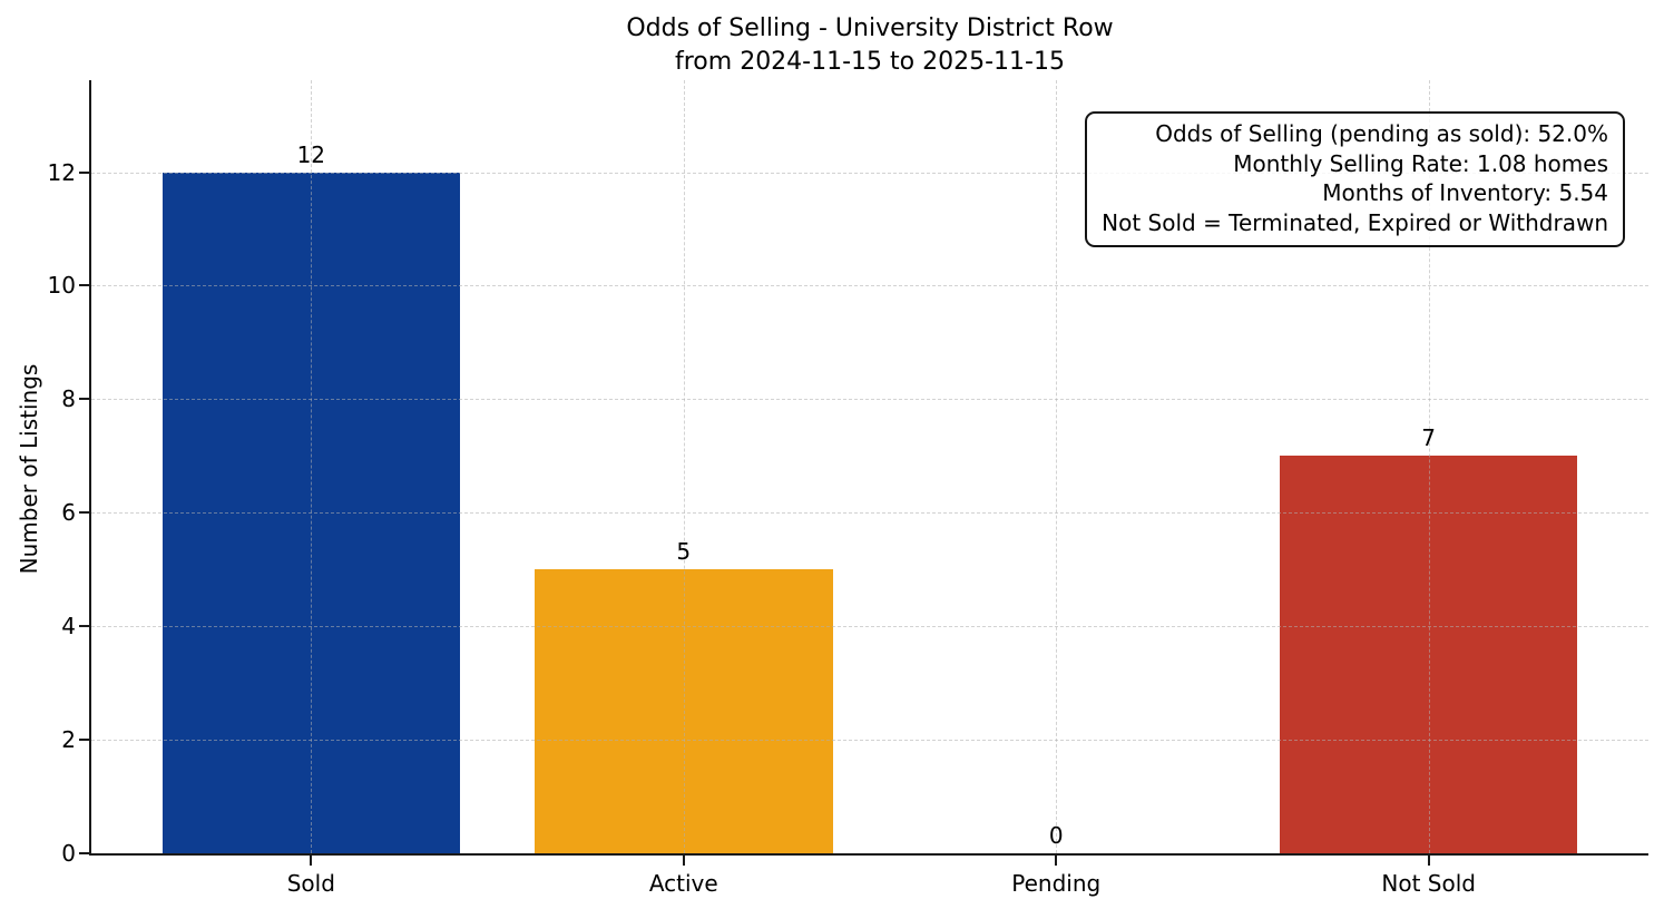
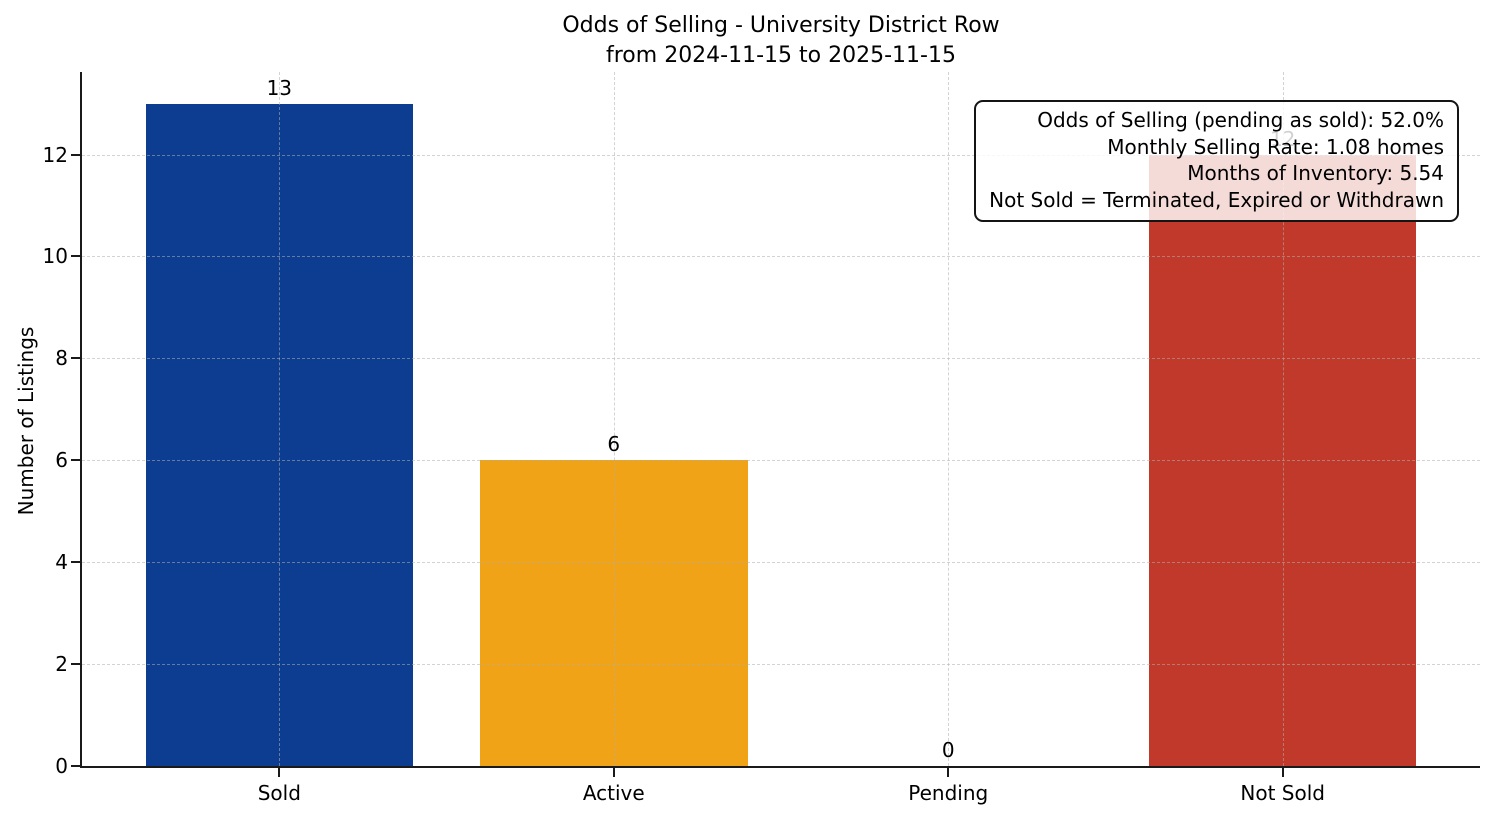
Sold: 12 -> 13
Active: 5 -> 6
Not Sold: 7 -> 12
